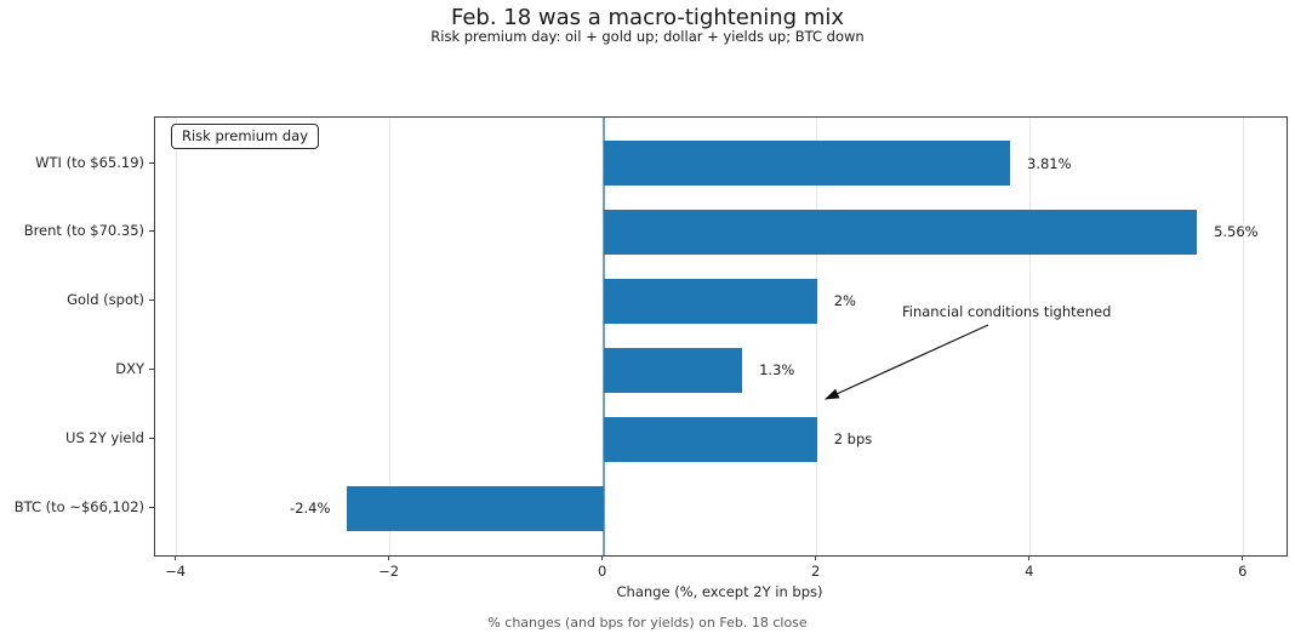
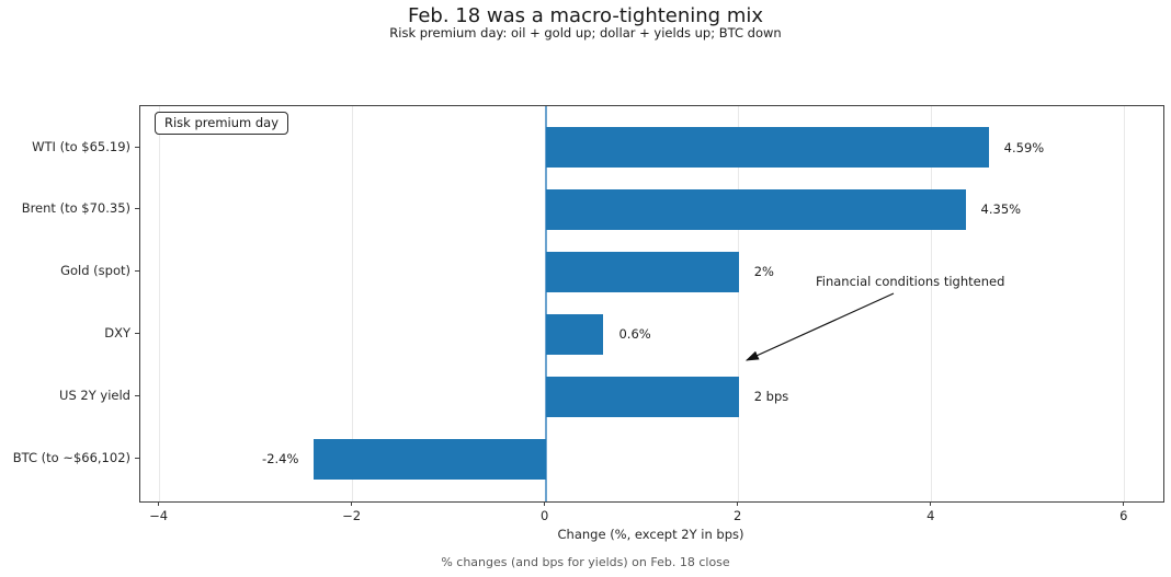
WTI (to $65.19): 3.81% -> 4.59%
Brent (to $70.35): 5.56% -> 4.35%
DXY: 1.3% -> 0.6%
